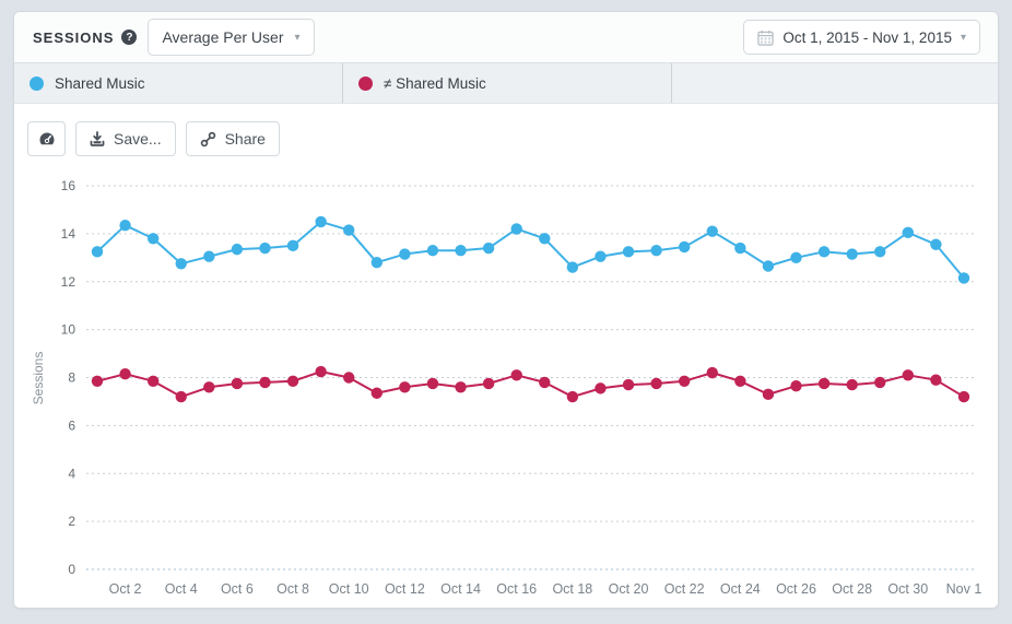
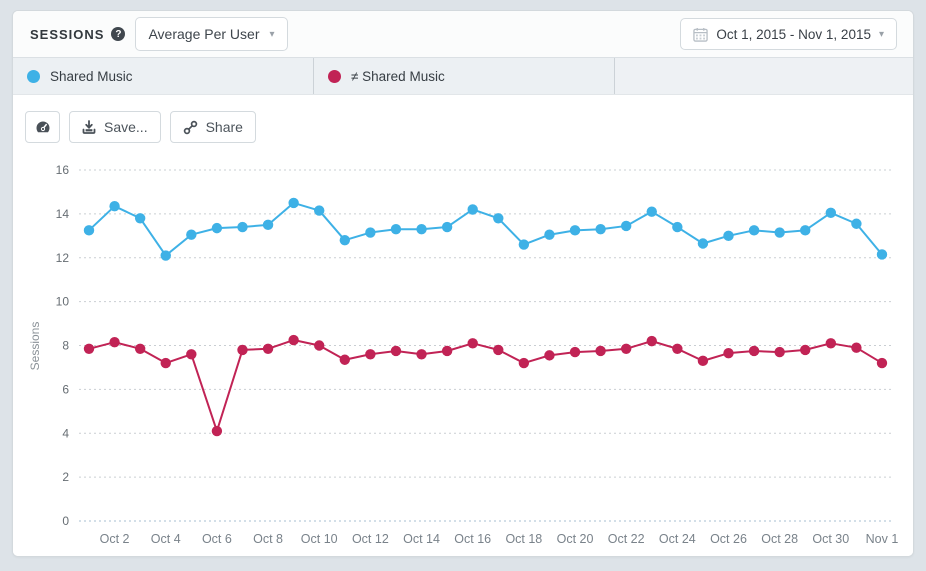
Shared Music/Oct 4: 12.8 -> 12.1
≠ Shared Music/Oct 6: 7.8 -> 4.1
